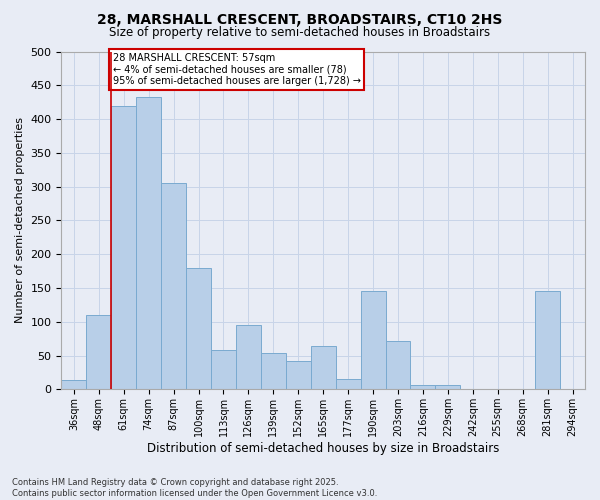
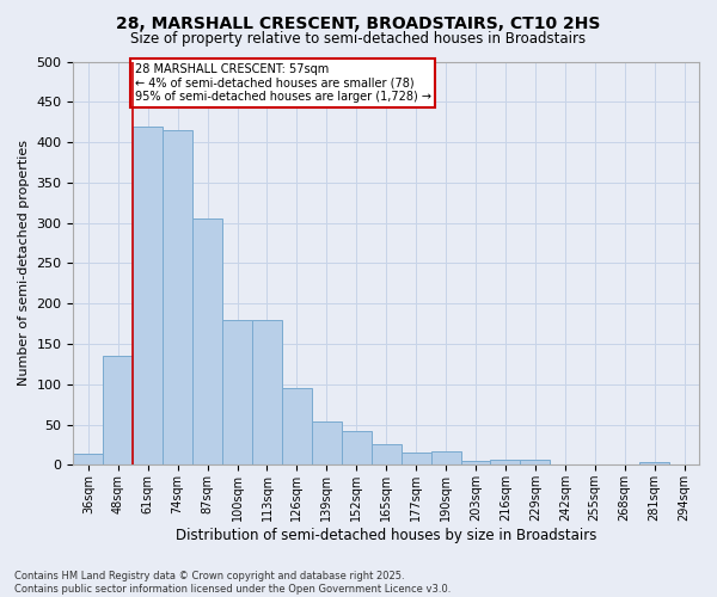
48sqm: 110 -> 135
74sqm: 432 -> 415
113sqm: 58 -> 180
165sqm: 64 -> 25
190sqm: 146 -> 17
203sqm: 72 -> 5
281sqm: 146 -> 3
